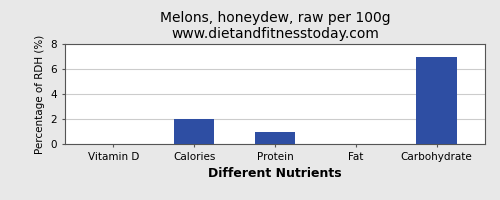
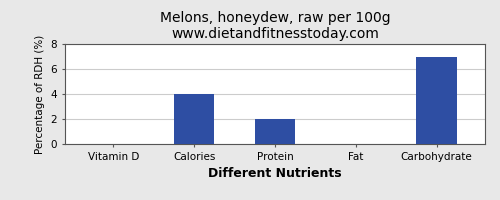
Calories: 2 -> 4
Protein: 1 -> 2
